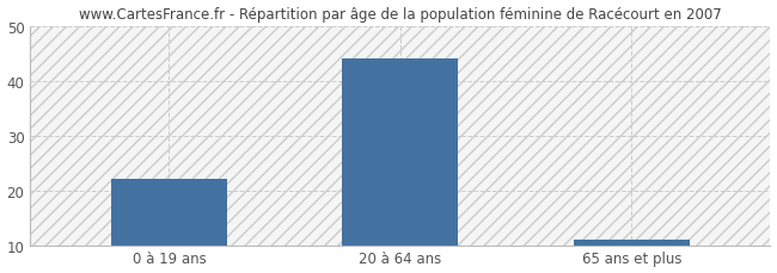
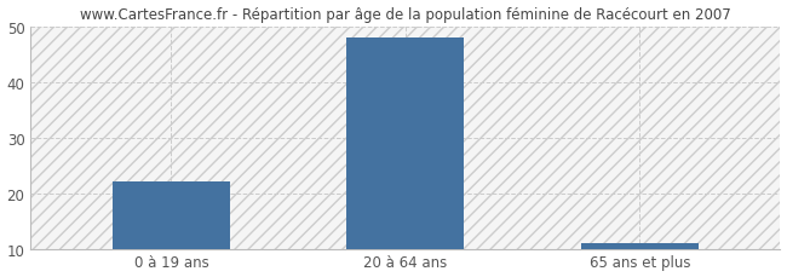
20 à 64 ans: 44 -> 48
